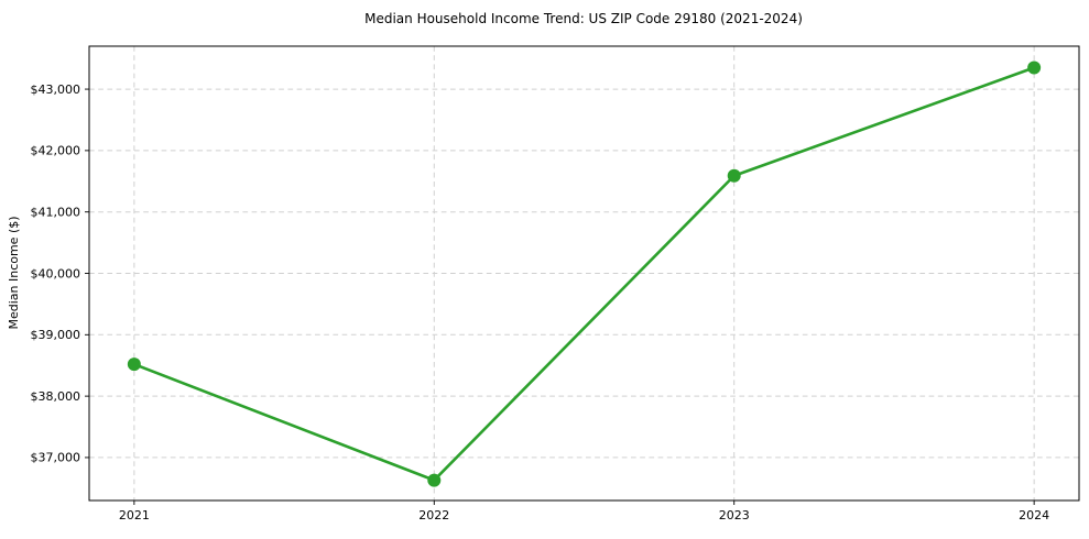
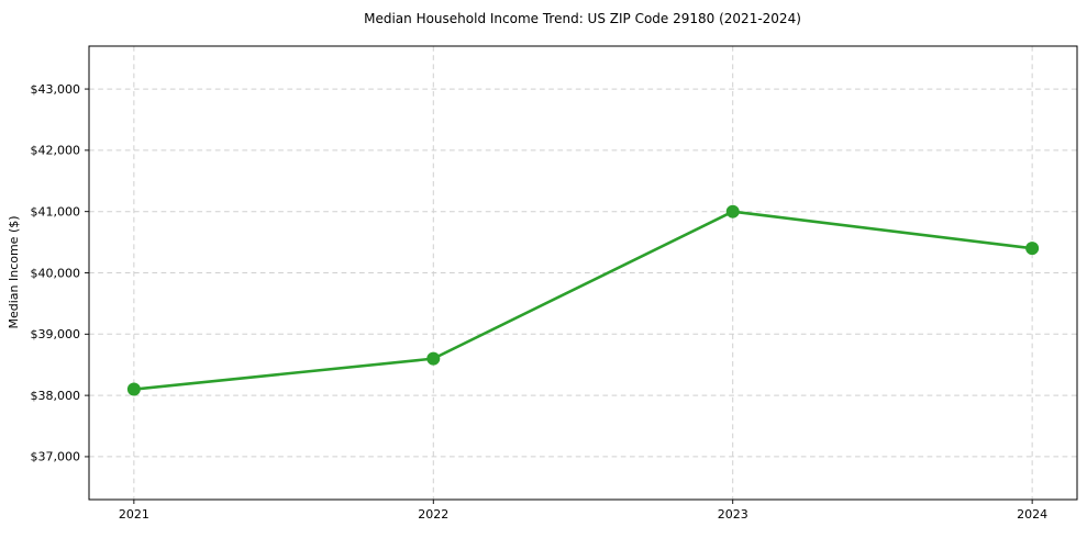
2021: $38500 -> $38100
2022: $36600 -> $38600
2023: $41600 -> $41000
2024: $43400 -> $40400
